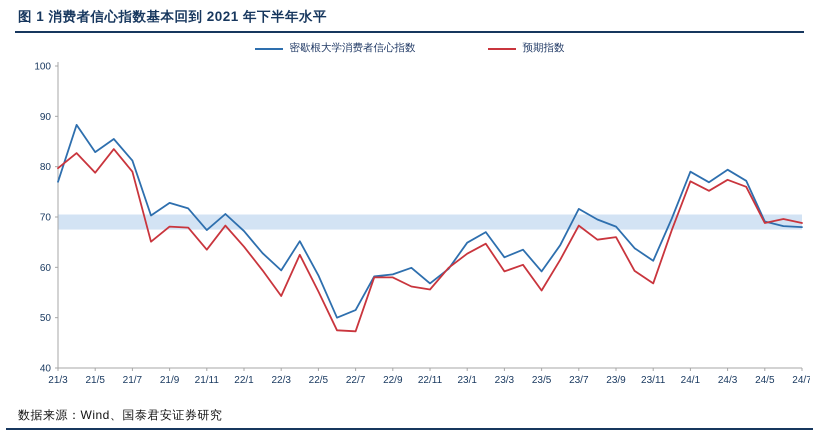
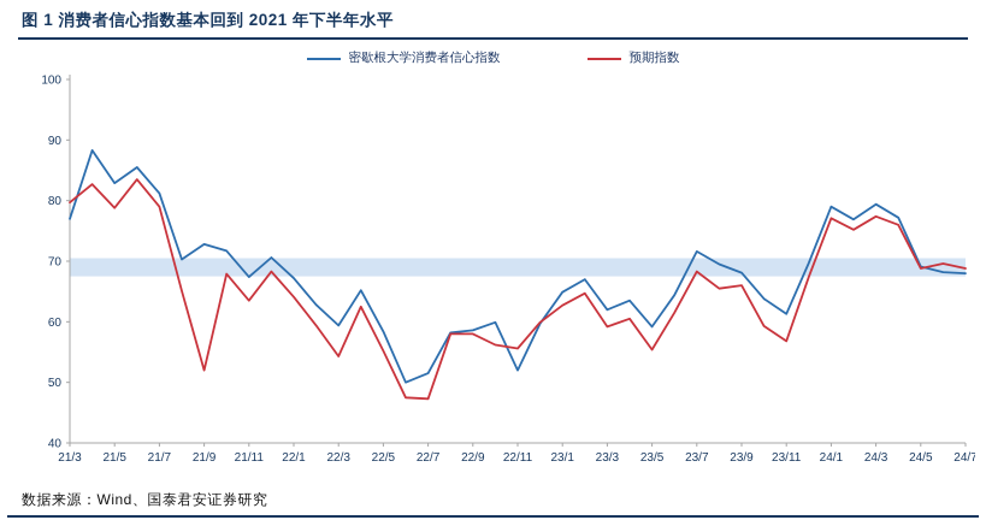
预期指数/21/9: 68 -> 52
密歇根大学消费者信心指数/22/11: 57 -> 52
